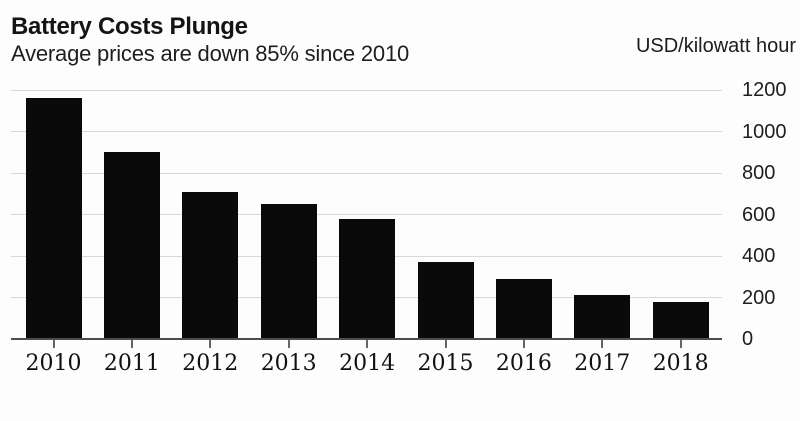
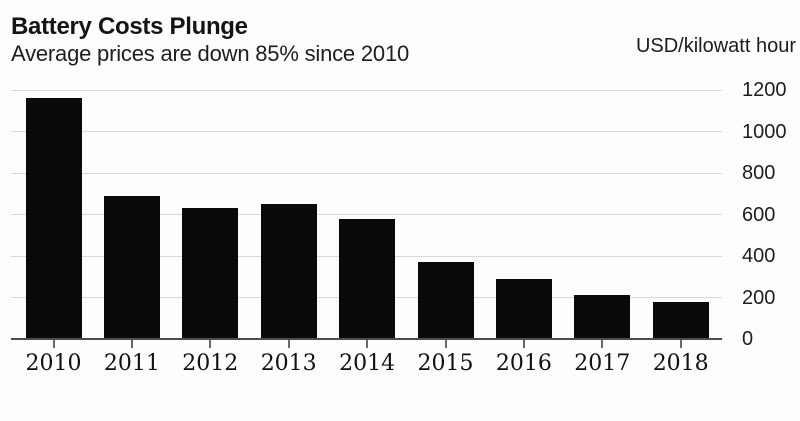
2011: 900 -> 690
2012: 710 -> 630
